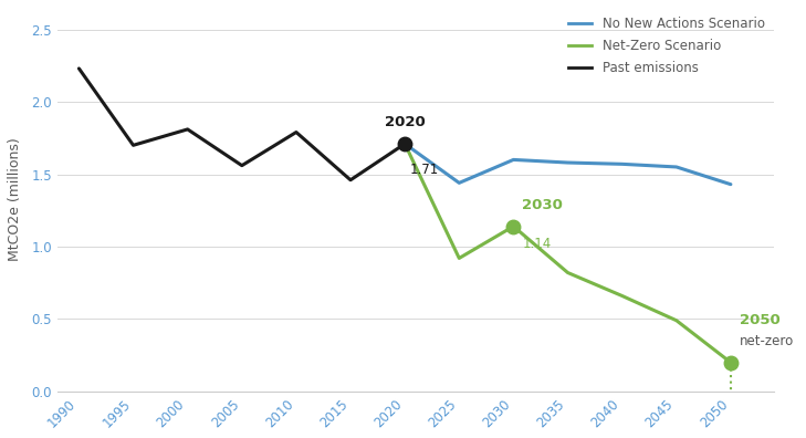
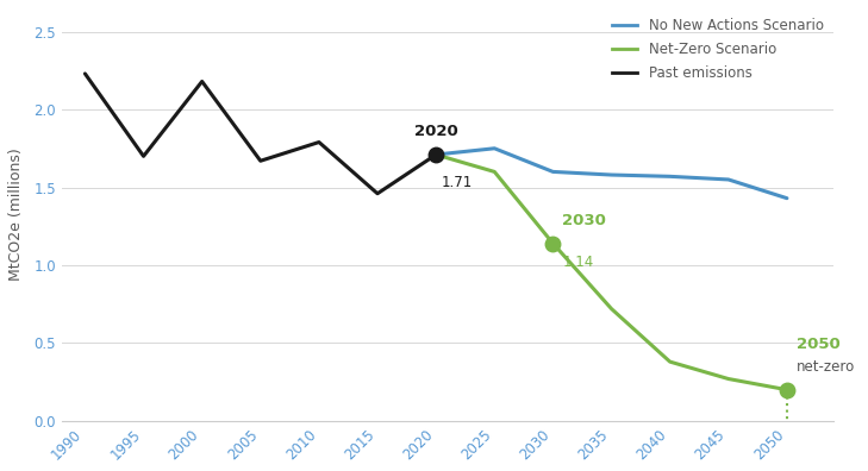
Past emissions/2000: 1.81 -> 2.18
Past emissions/2005: 1.56 -> 1.67
No New Actions Scenario/2025: 1.44 -> 1.75
Net-Zero Scenario/2025: 0.92 -> 1.60
Net-Zero Scenario/2035: 0.82 -> 0.72
Net-Zero Scenario/2040: 0.66 -> 0.38
Net-Zero Scenario/2045: 0.49 -> 0.27
